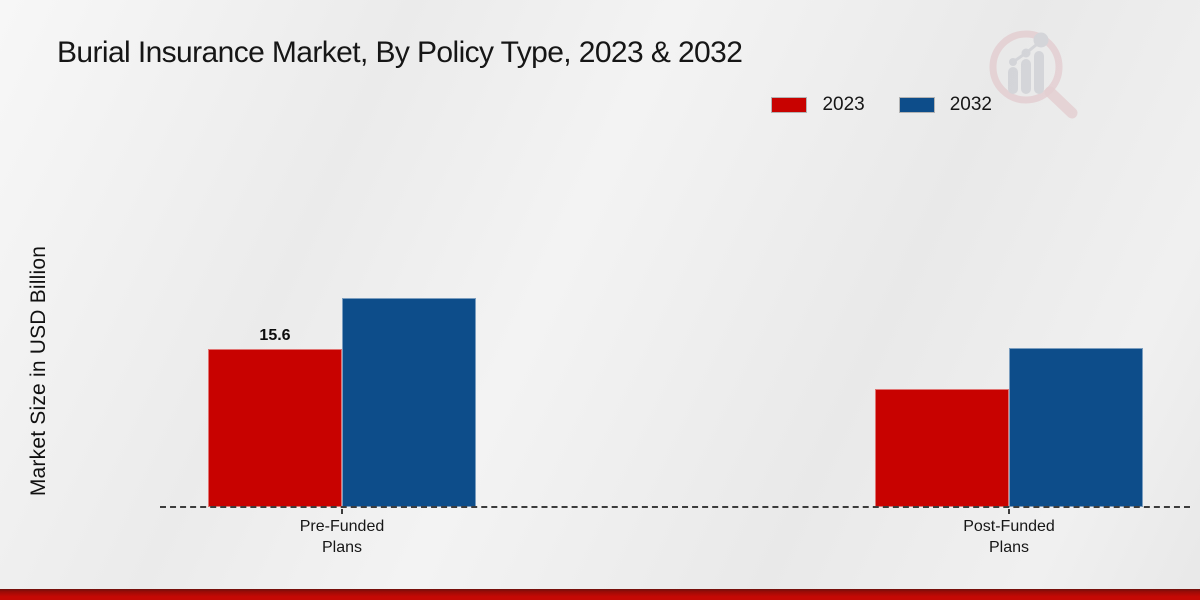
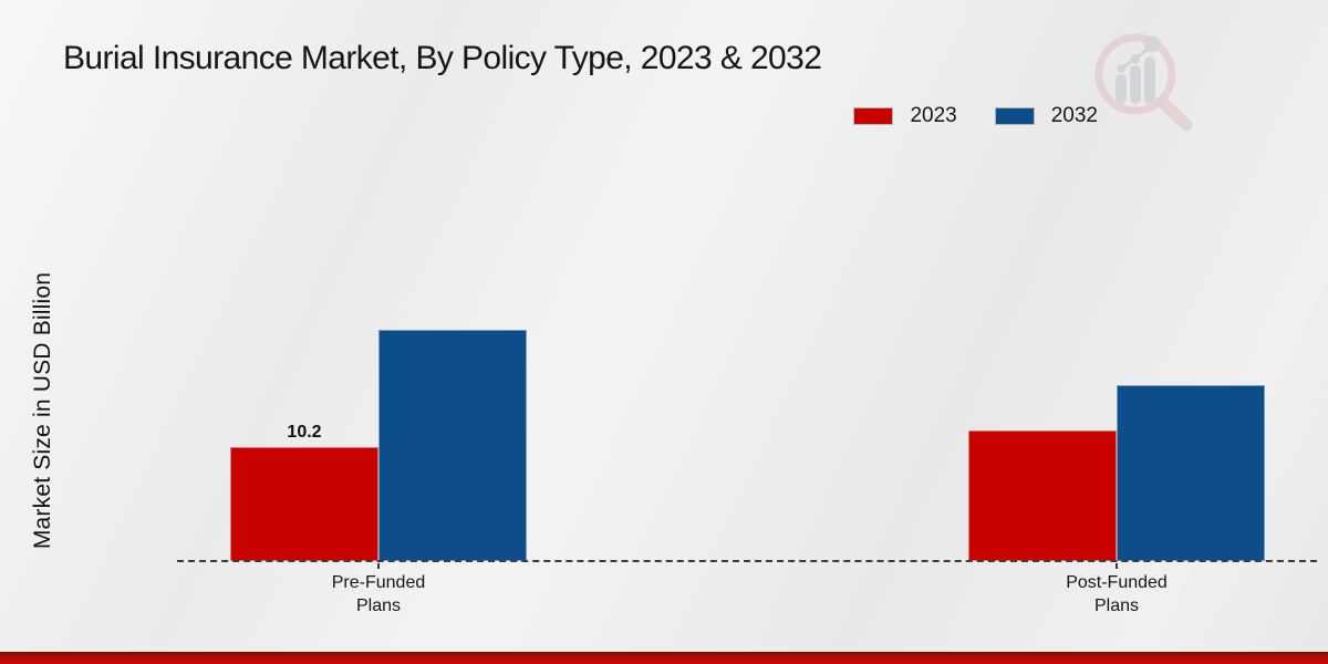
2023/Pre-Funded Plans: 15.6 -> 10.2
